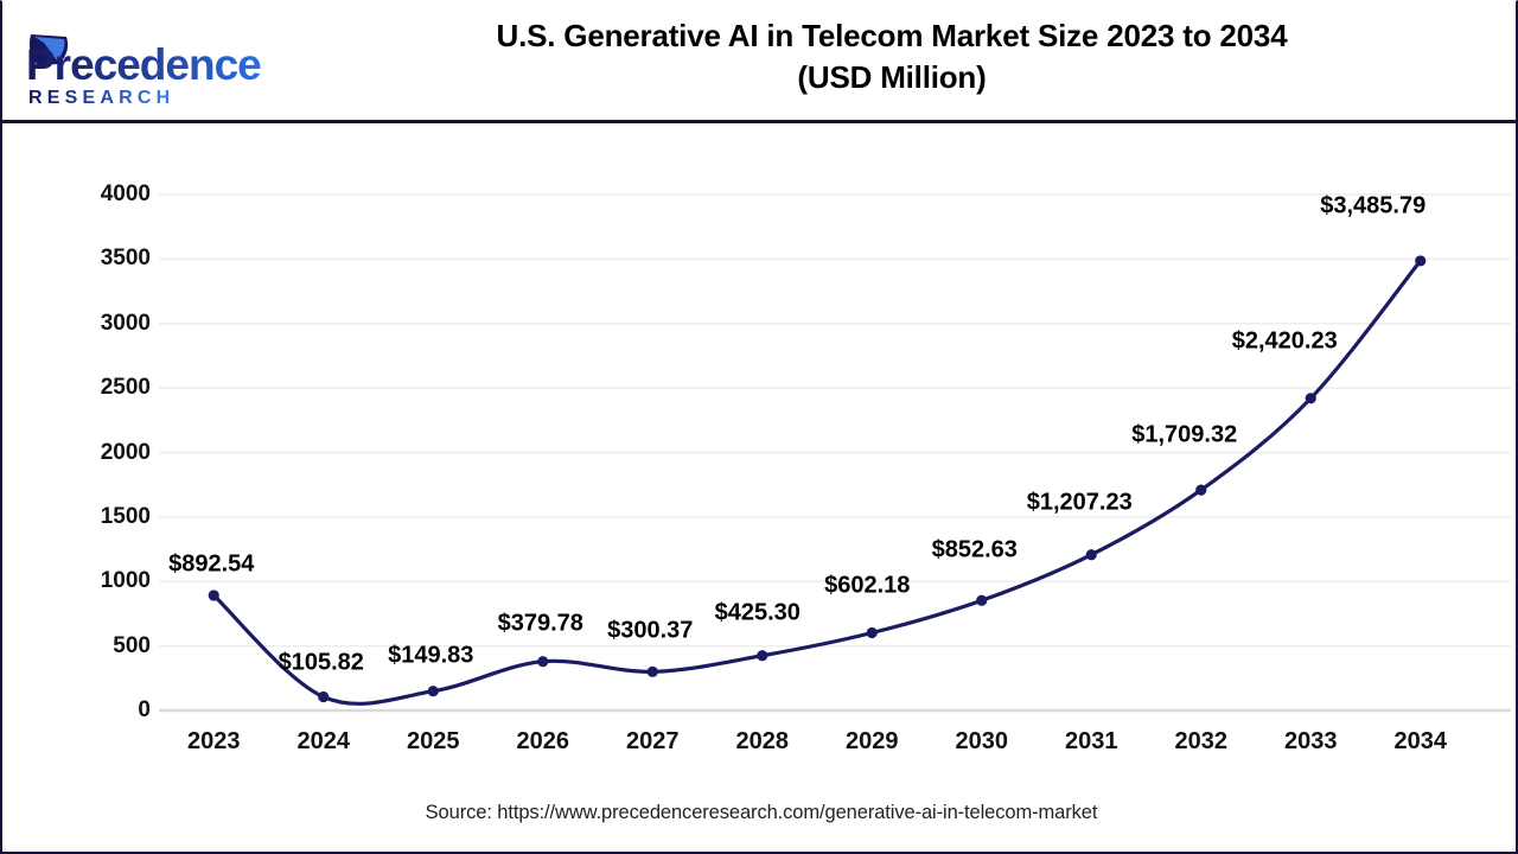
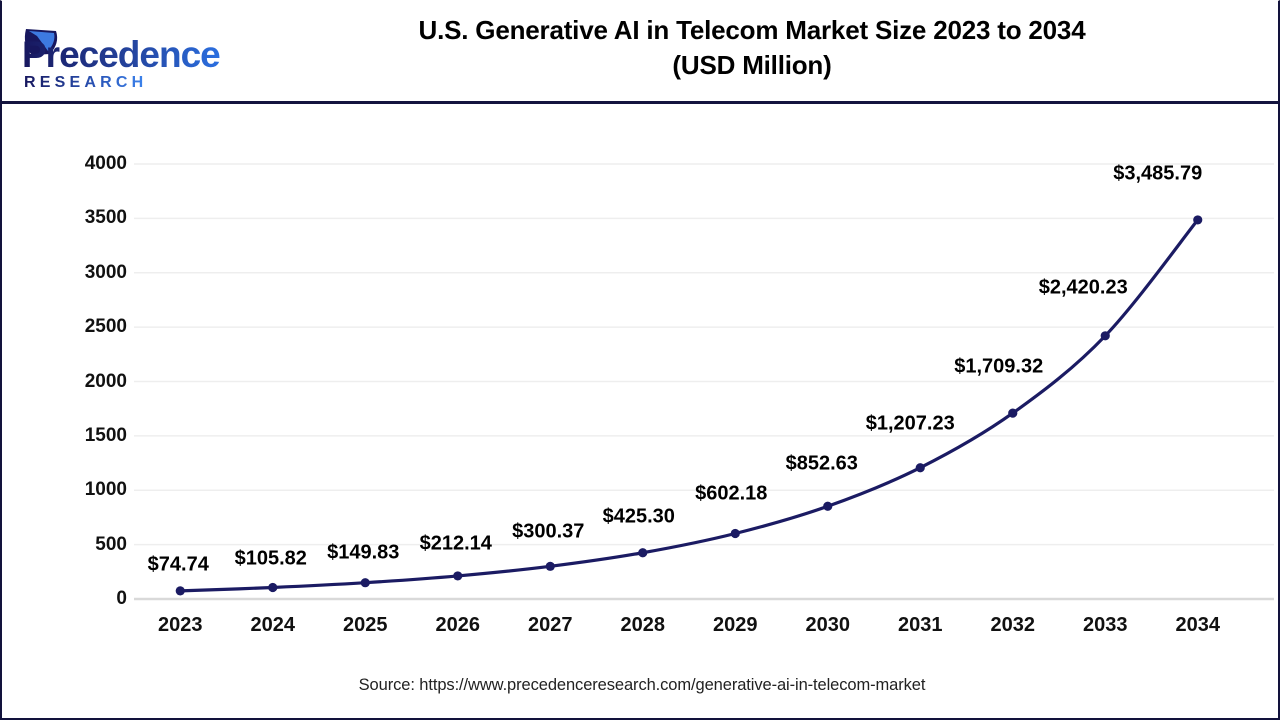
2023: $892.54 -> $74.74
2026: $379.78 -> $212.14
